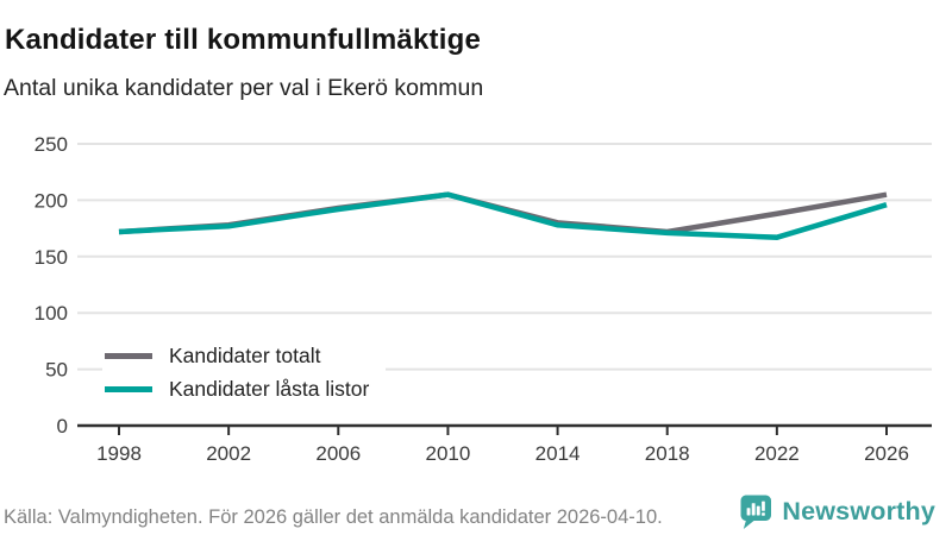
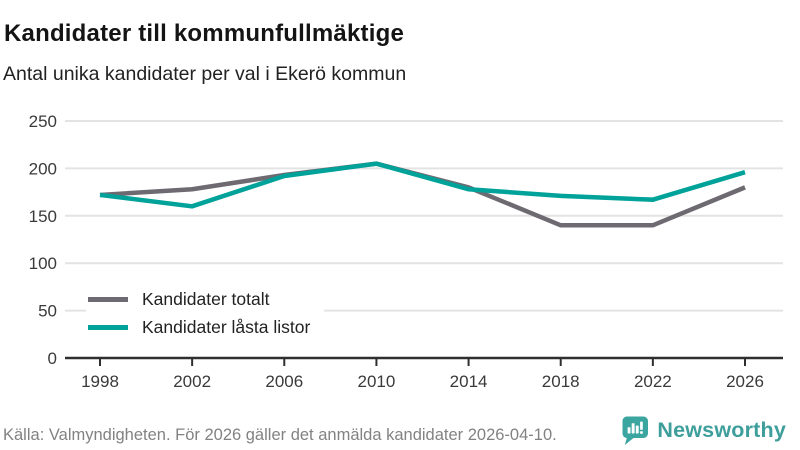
Kandidater låsta listor/2002: 180 -> 160
Kandidater totalt/2018: 170 -> 140
Kandidater totalt/2022: 190 -> 140
Kandidater totalt/2026: 200 -> 180
